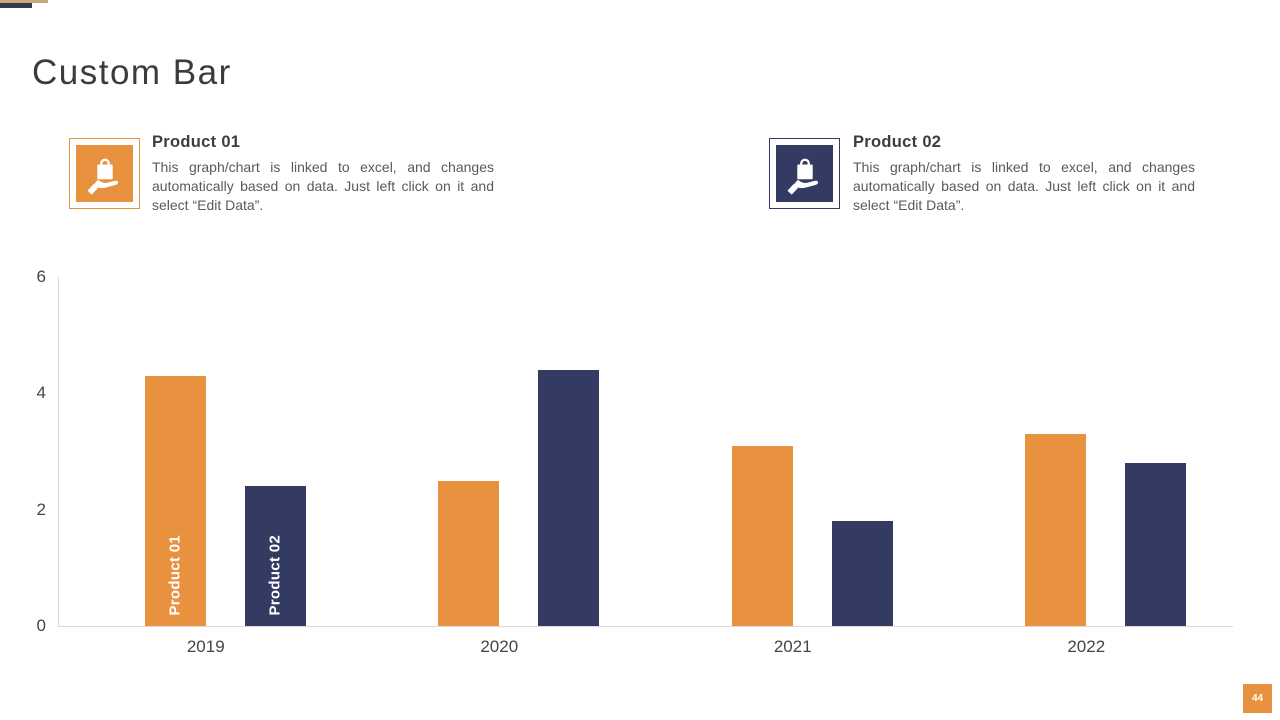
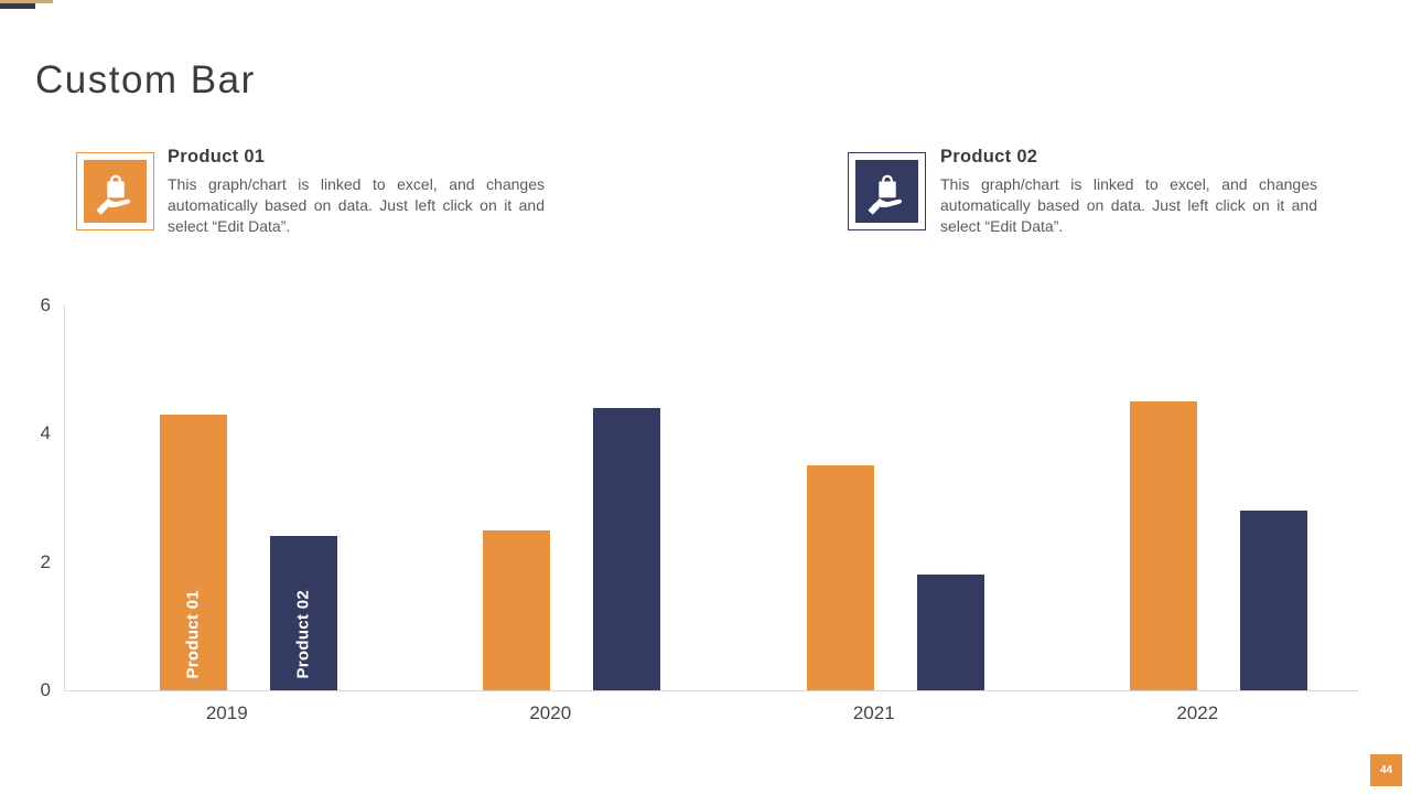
Product 01/2021: 3.1 -> 3.5
Product 01/2022: 3.3 -> 4.5
